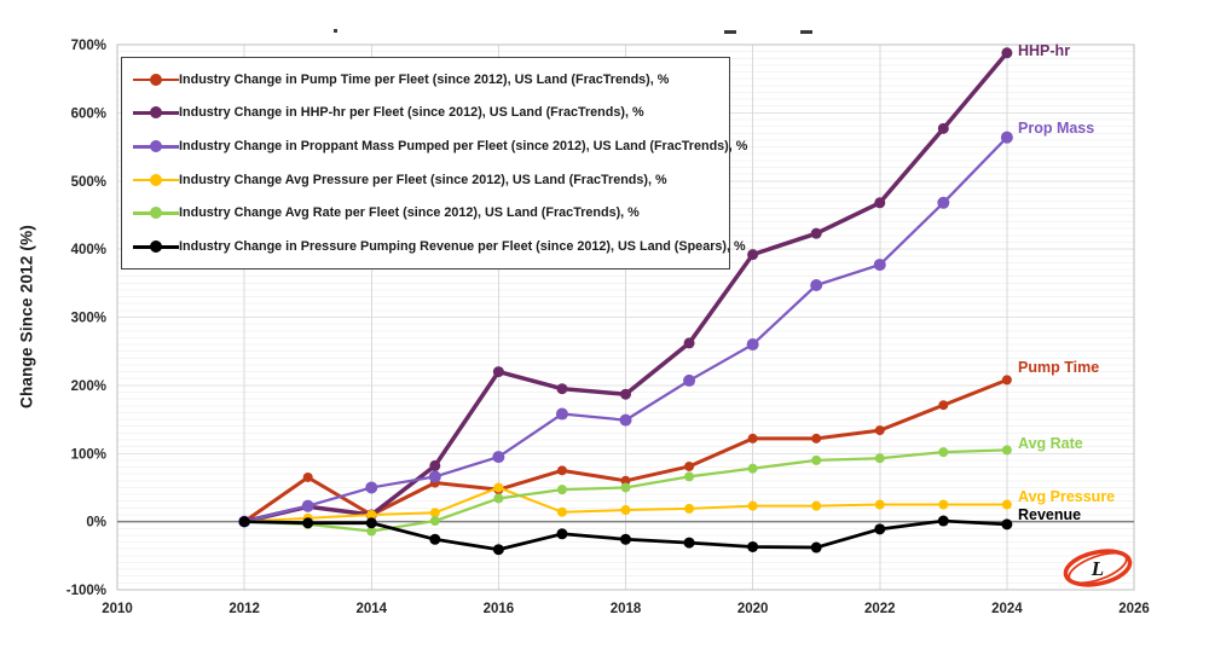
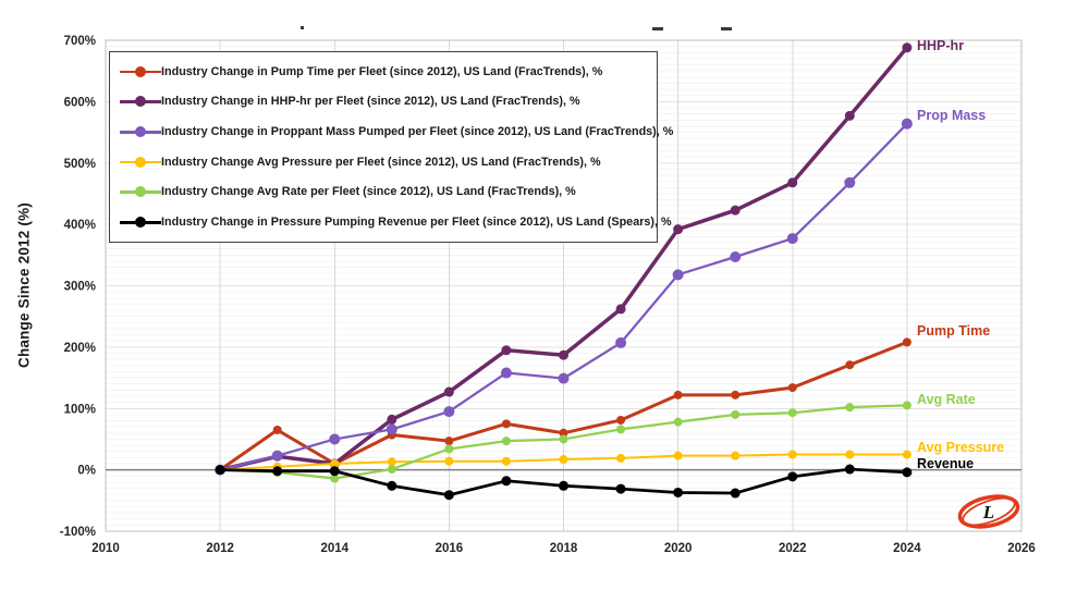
HHP-hr/2016: 220% -> 130%
Avg Pressure/2016: 50% -> 10%
Prop Mass/2020: 260% -> 320%
